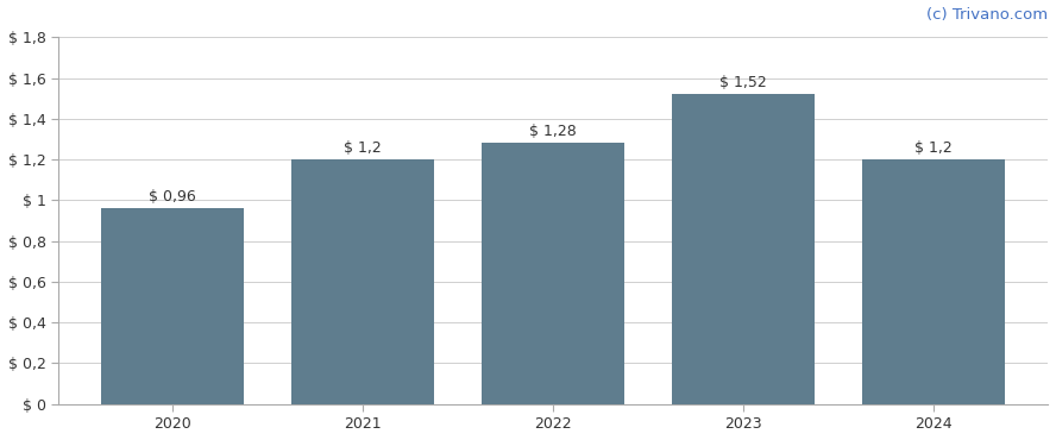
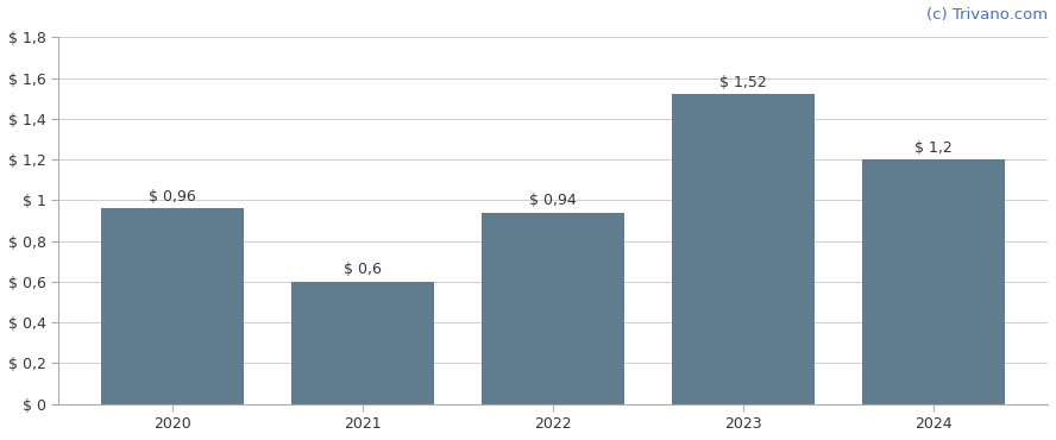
2021: 1,2 -> 0,6
2022: 1,28 -> 0,94
